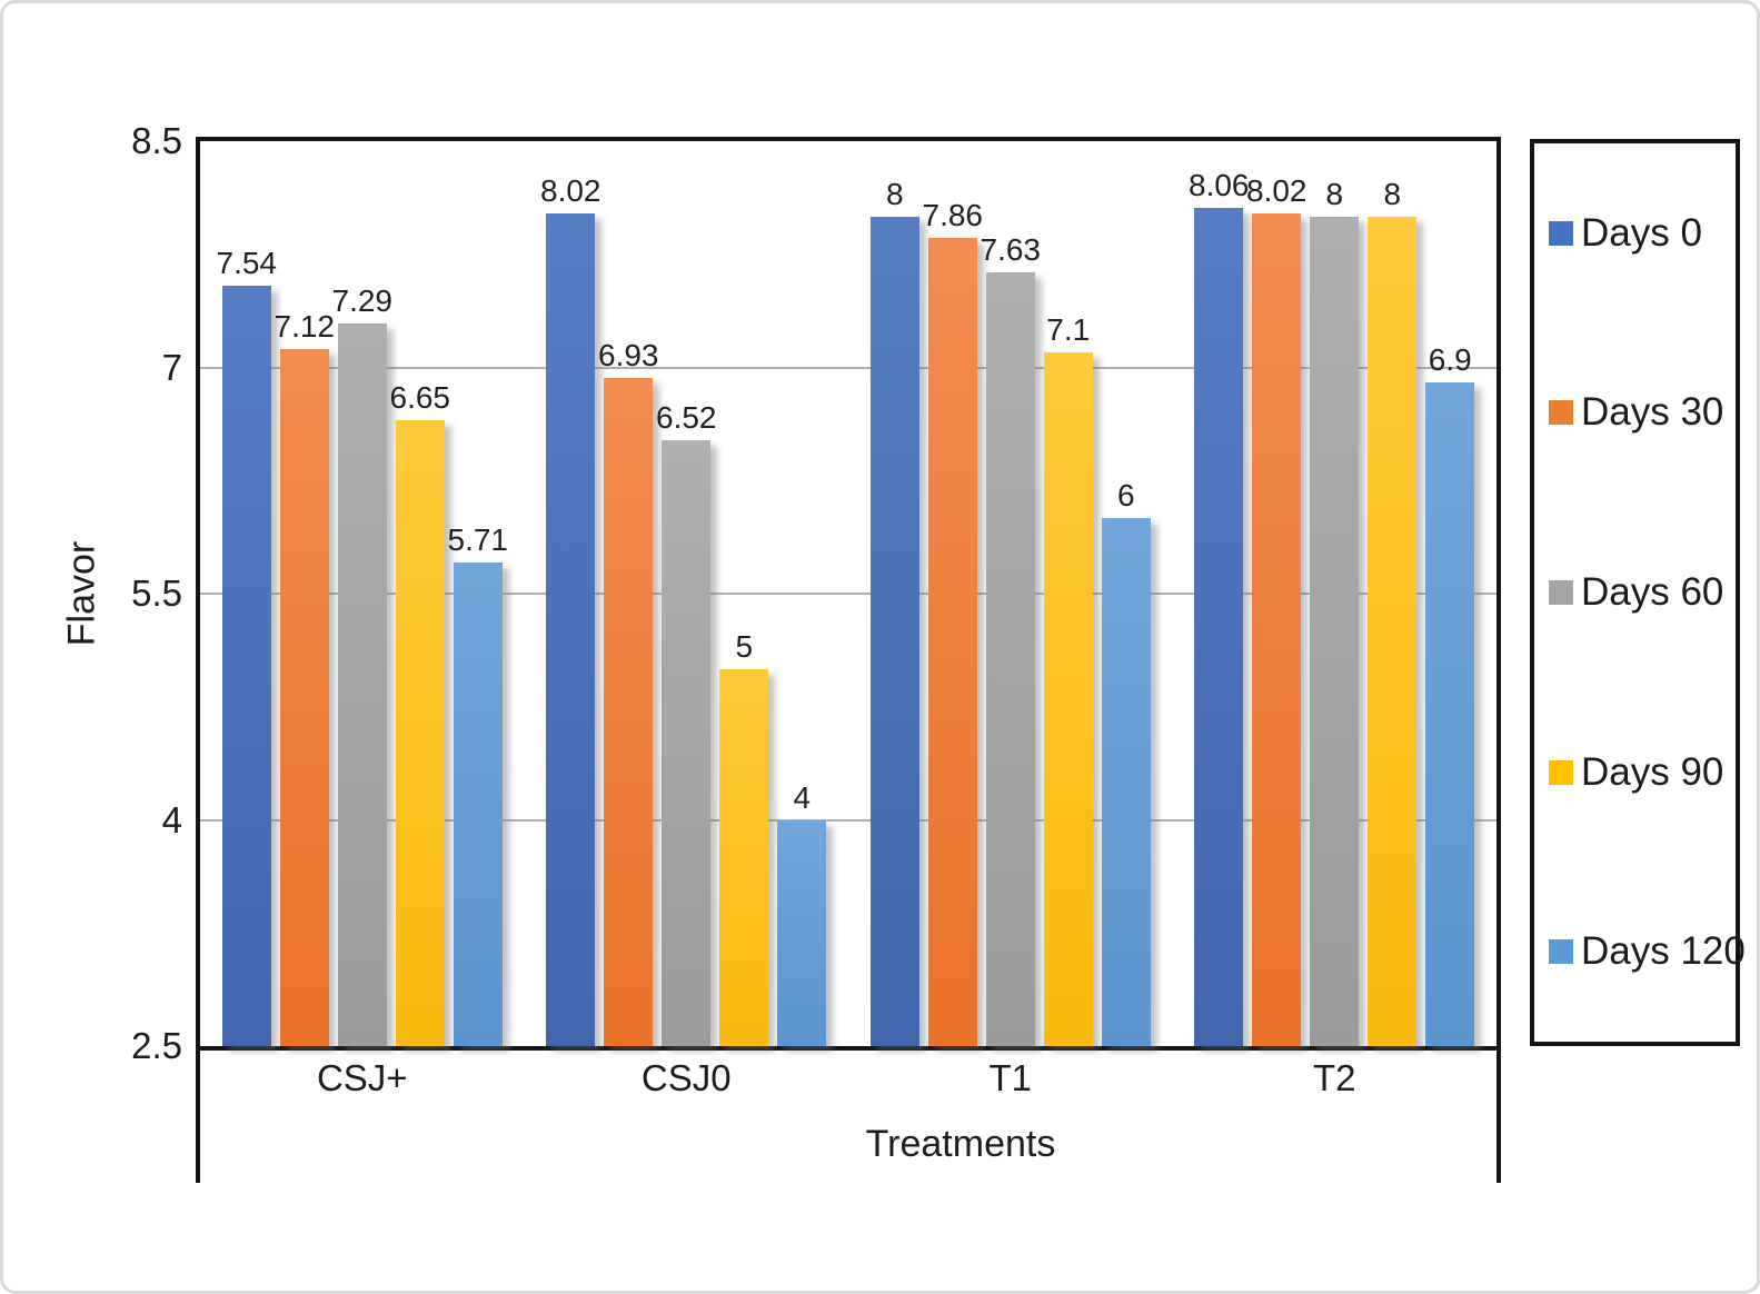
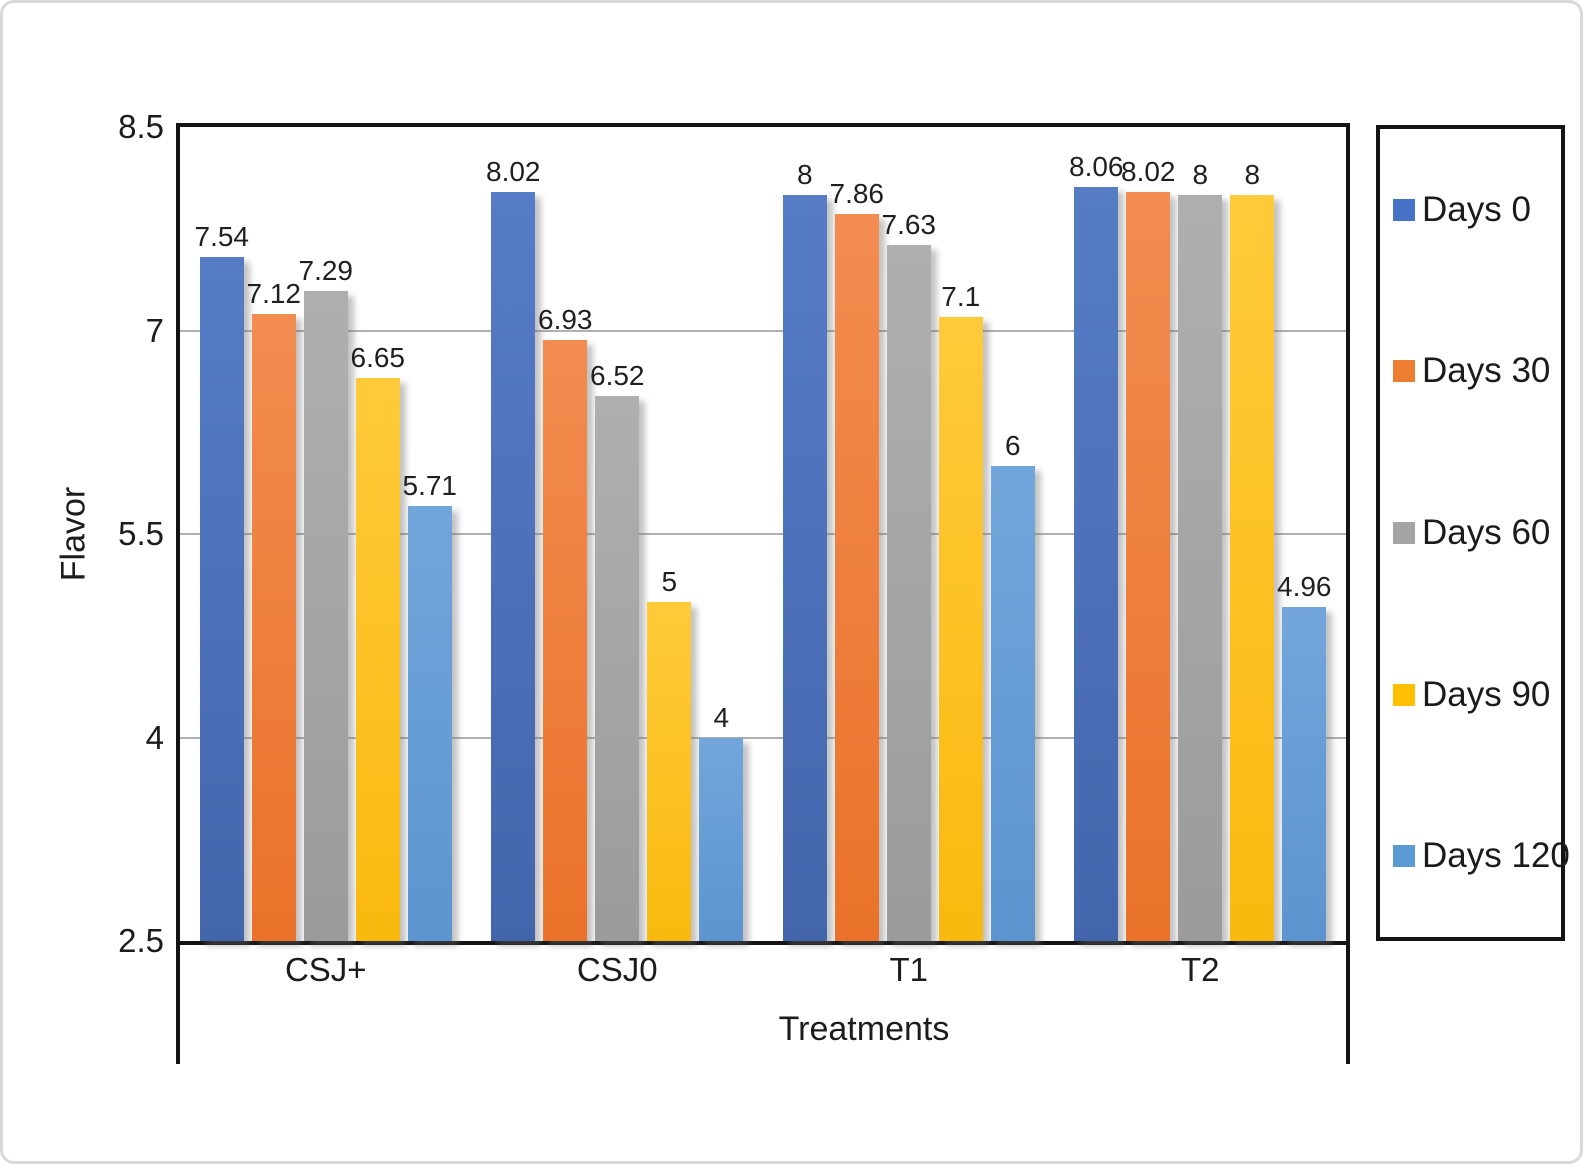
Days 120/T2: 6.9 -> 4.96
